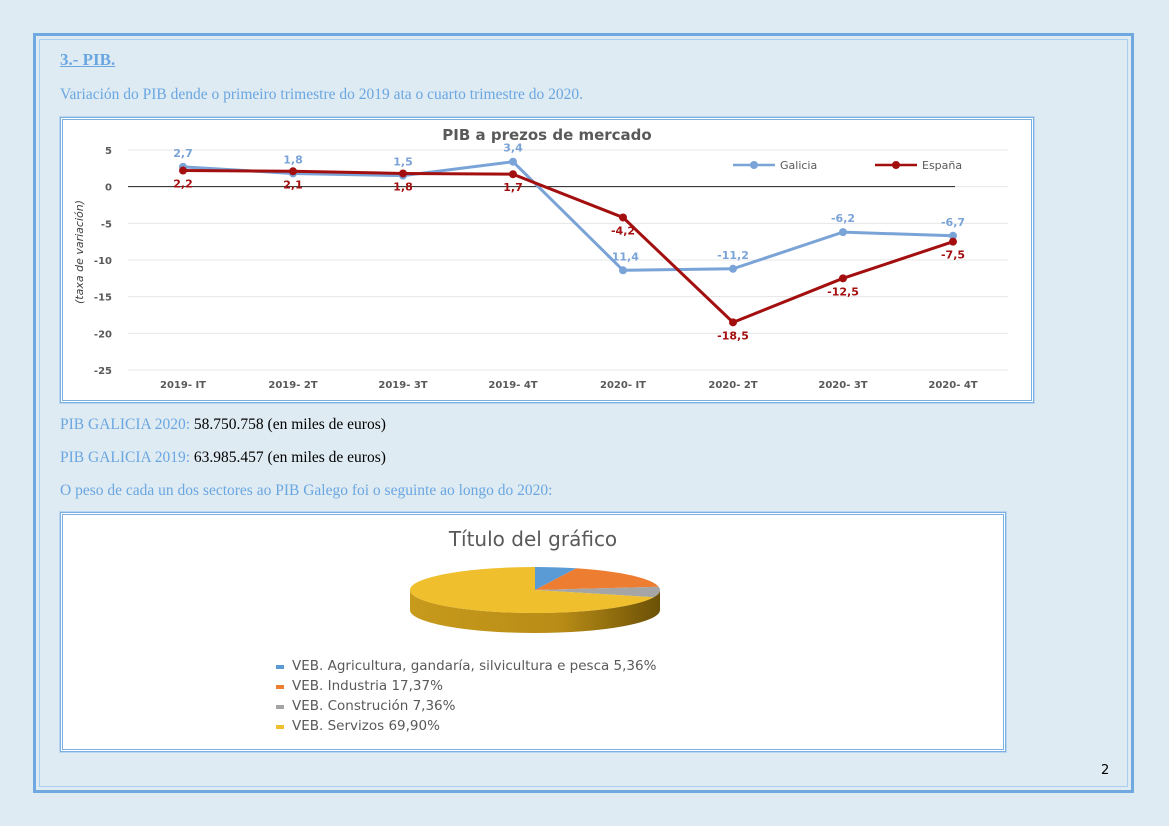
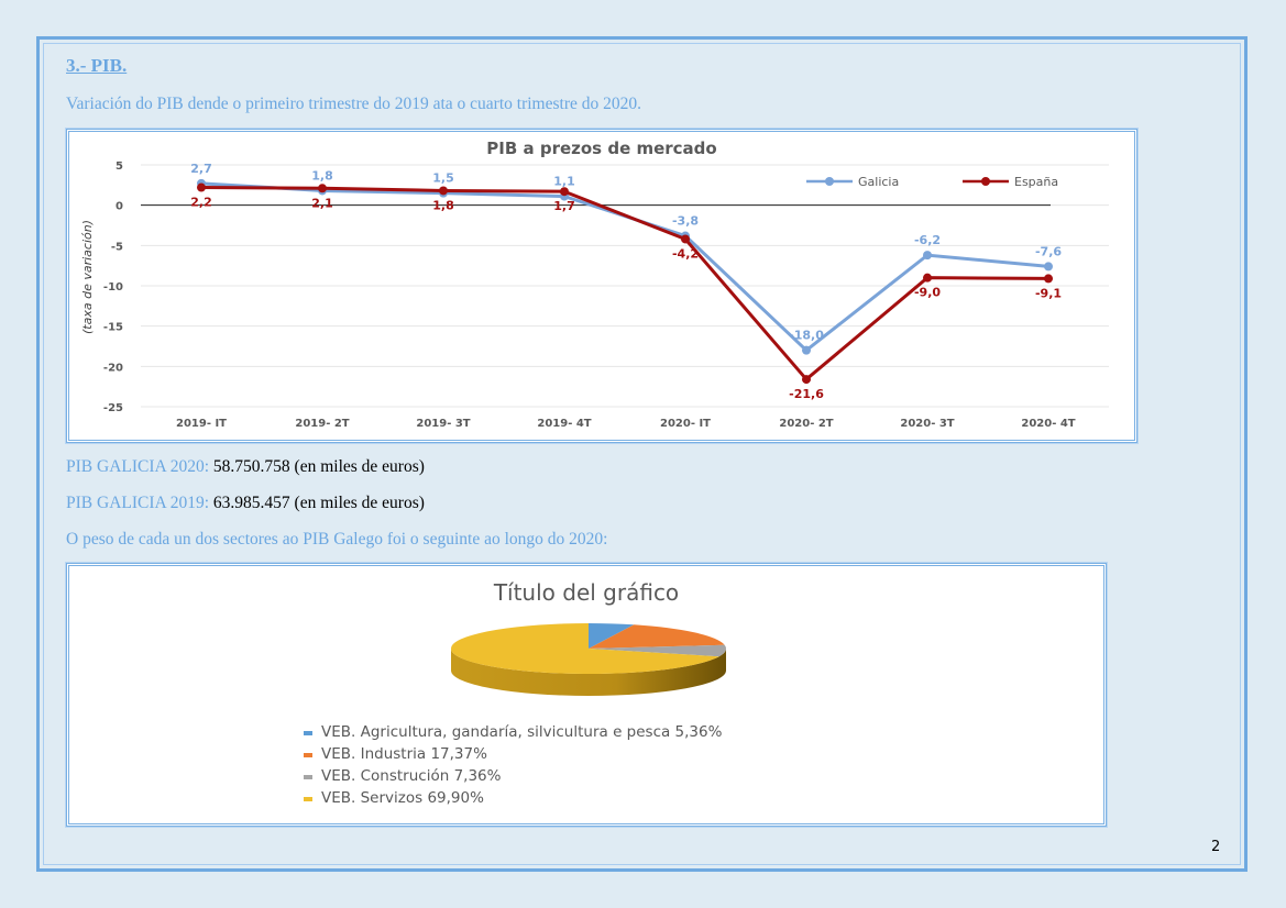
PIB a prezos de mercado/Galicia/2019- 4T: 3,4 -> 1,1
PIB a prezos de mercado/Galicia/2020- IT: -11,4 -> -3,8
PIB a prezos de mercado/Galicia/2020- 2T: -11,2 -> -18,0
PIB a prezos de mercado/España/2020- 2T: -18,5 -> -21,6
PIB a prezos de mercado/España/2020- 3T: -12,5 -> -9,0
PIB a prezos de mercado/Galicia/2020- 4T: -6,7 -> -7,6
PIB a prezos de mercado/España/2020- 4T: -7,5 -> -9,1
